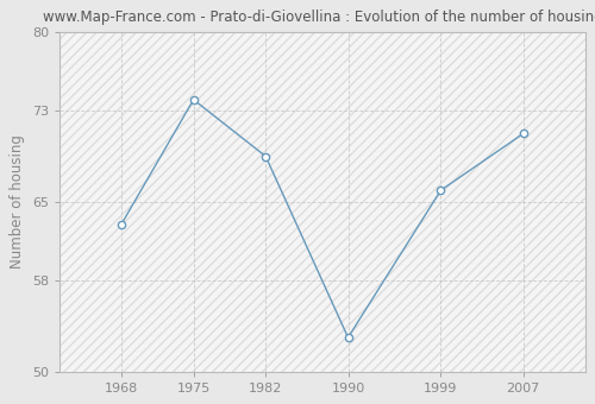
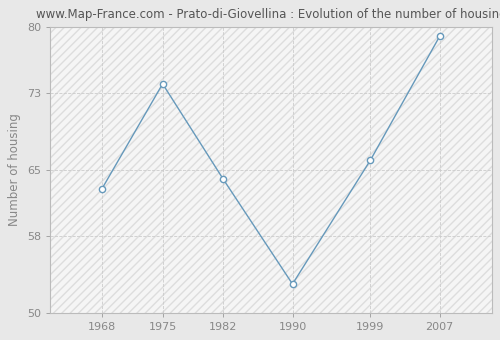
1982: 69 -> 64
2007: 71 -> 79
